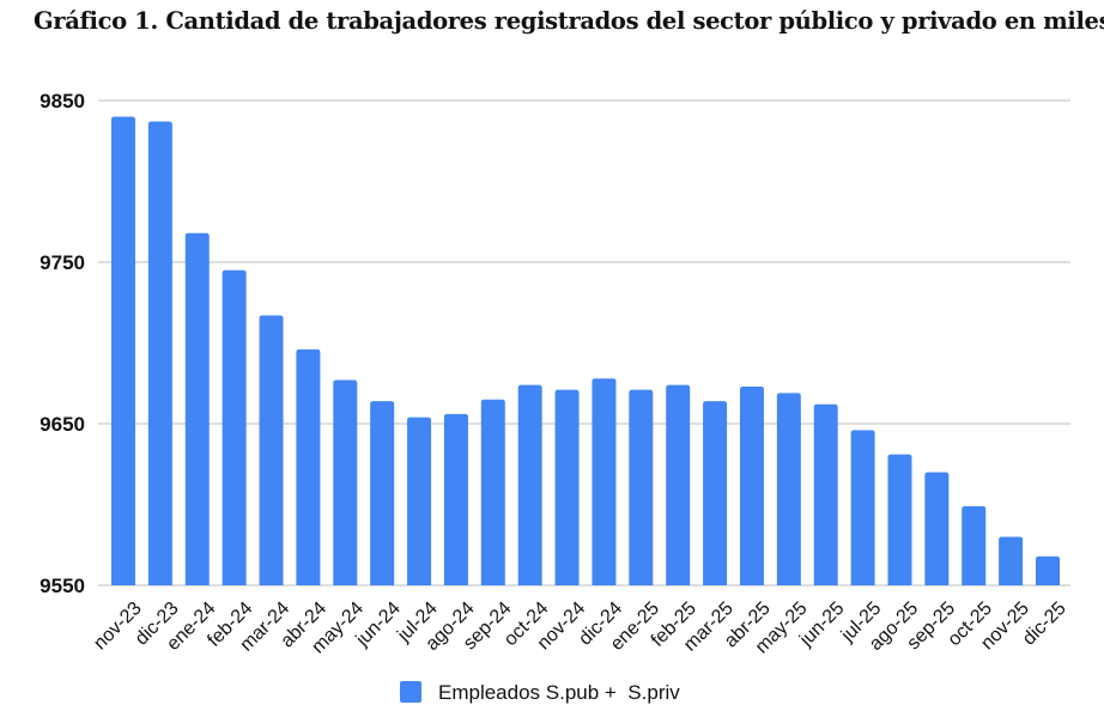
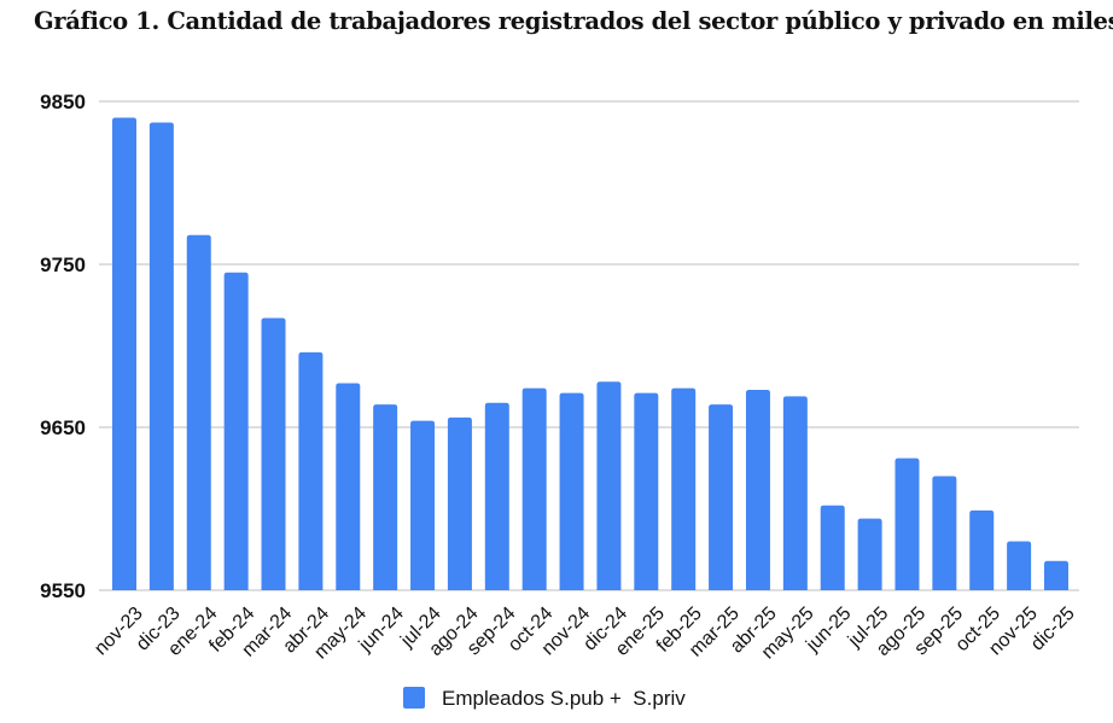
jun-25: 9662 -> 9602
jul-25: 9646 -> 9594
